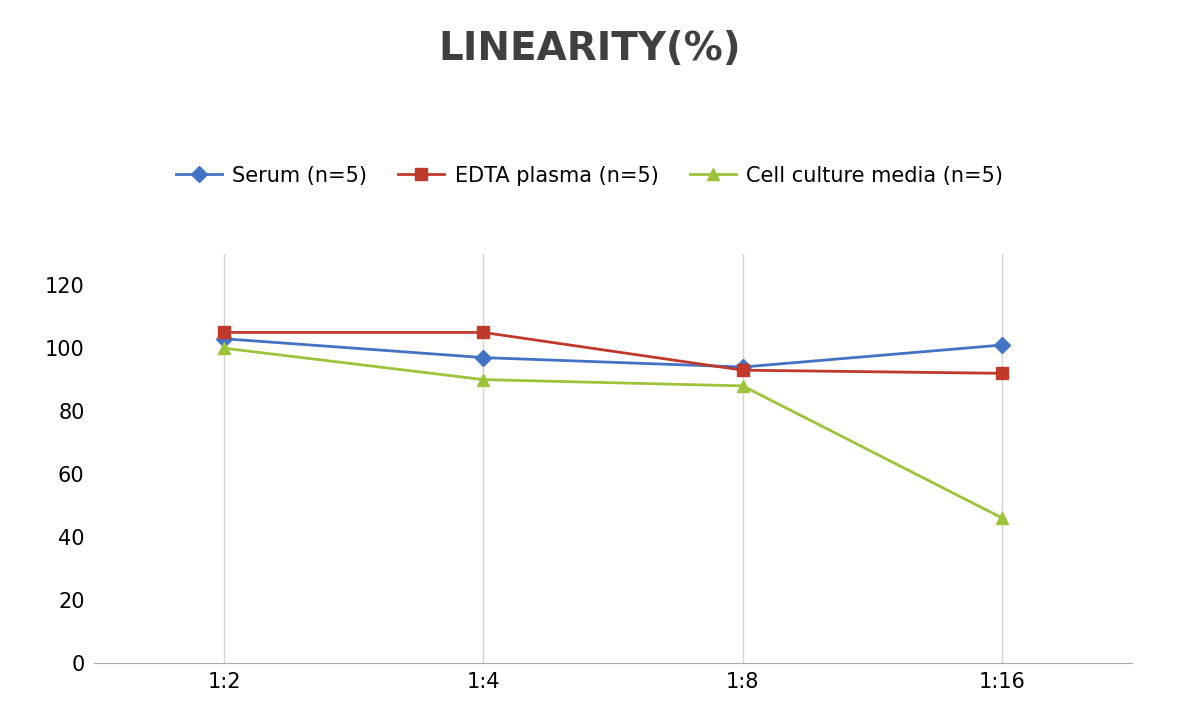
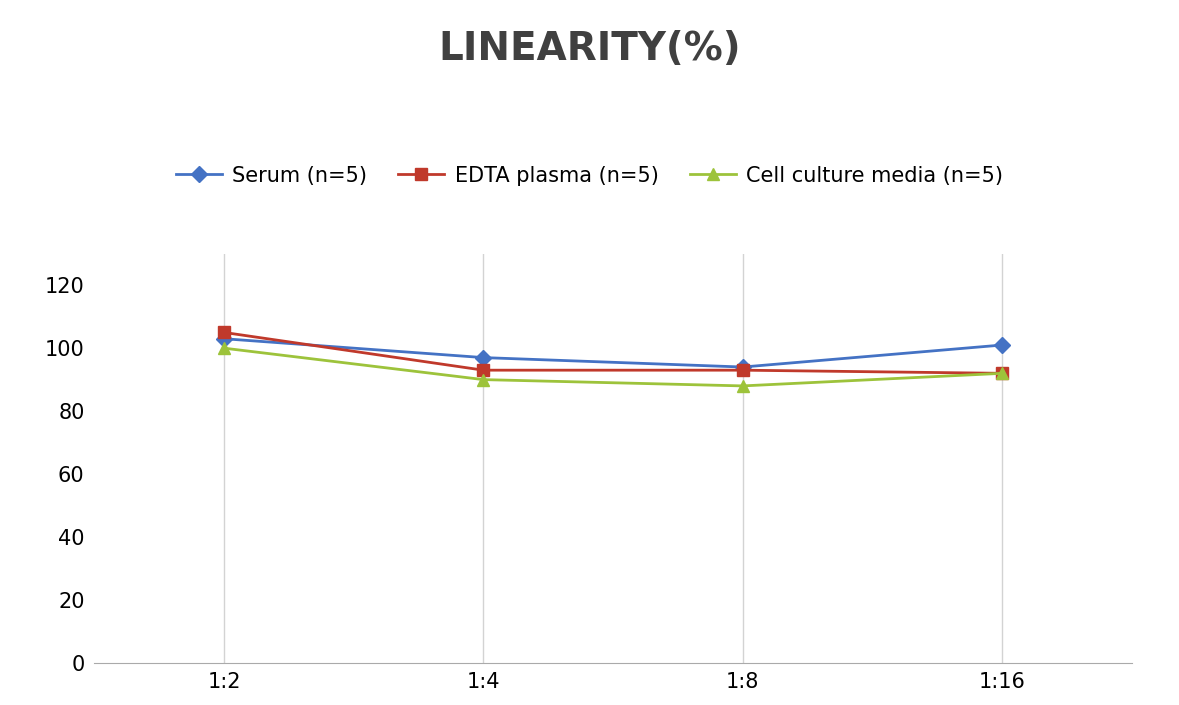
EDTA plasma (n=5)/1:4: 105 -> 93
Cell culture media (n=5)/1:16: 46 -> 92
